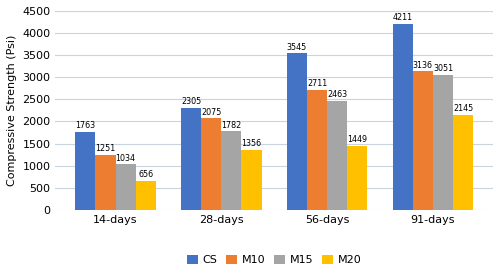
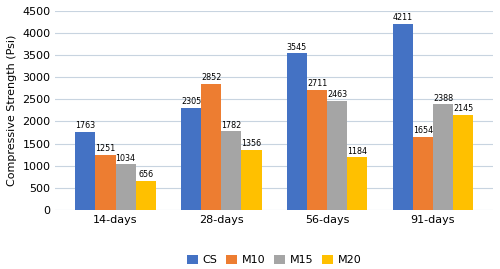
M10/28-days: 2075 -> 2852
M20/56-days: 1449 -> 1184
M10/91-days: 3136 -> 1654
M15/91-days: 3051 -> 2388
